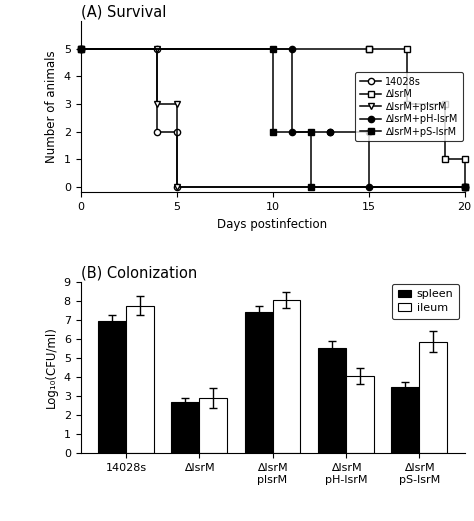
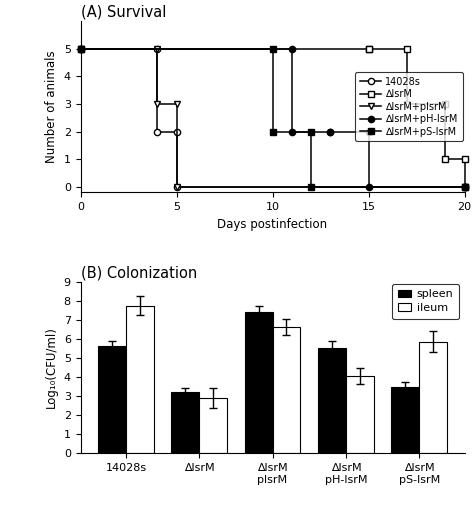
(B) Colonization/spleen/14028s: 7.0 -> 5.6
(B) Colonization/spleen/∆lsrM: 2.7 -> 3.2
(B) Colonization/ileum/∆lsrM plsrM: 8.1 -> 6.6
